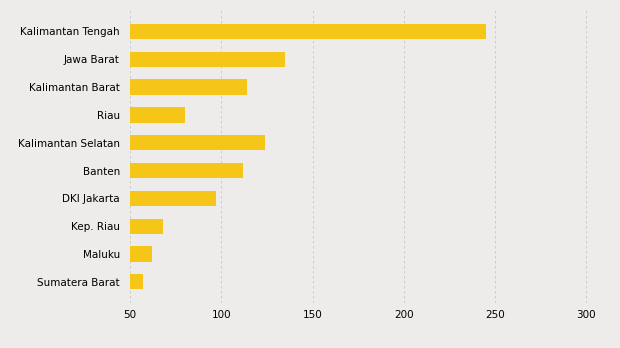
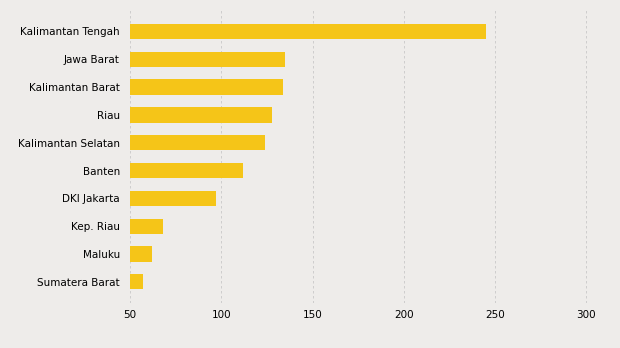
Kalimantan Barat: 114 -> 134
Riau: 80 -> 128
